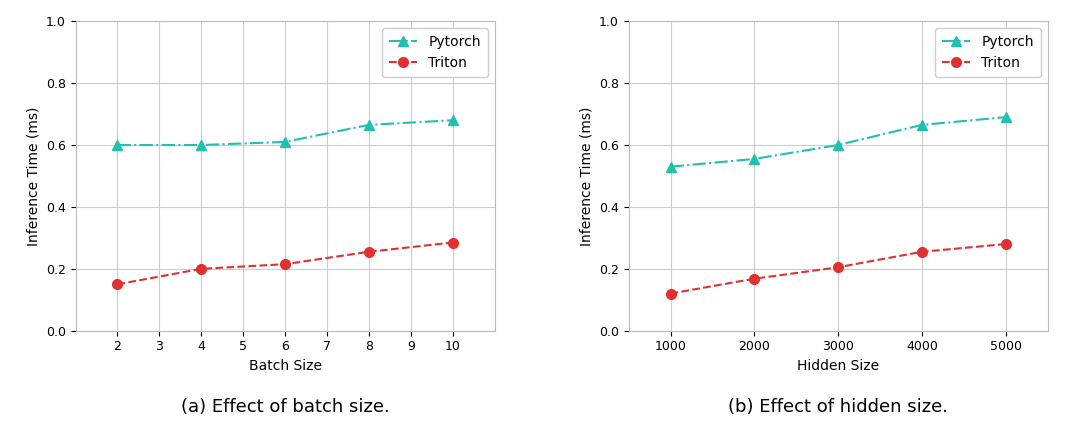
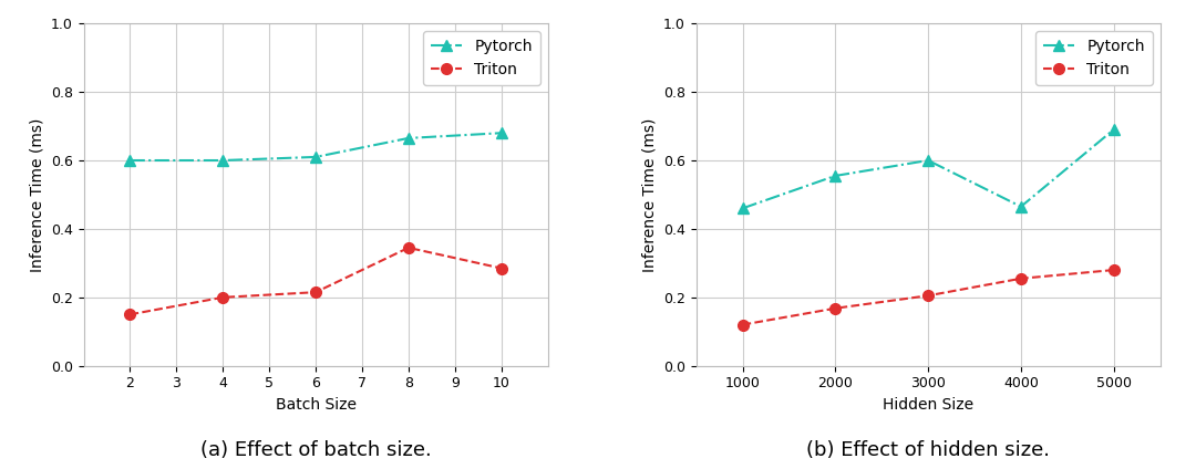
Triton/8: 0.255 -> 0.345
Pytorch/1000: 0.530 -> 0.460
Pytorch/4000: 0.665 -> 0.465
